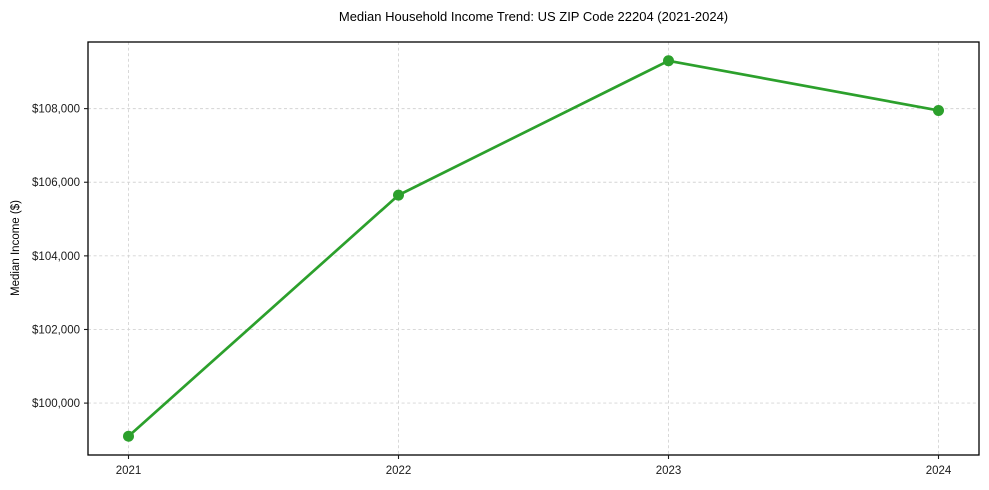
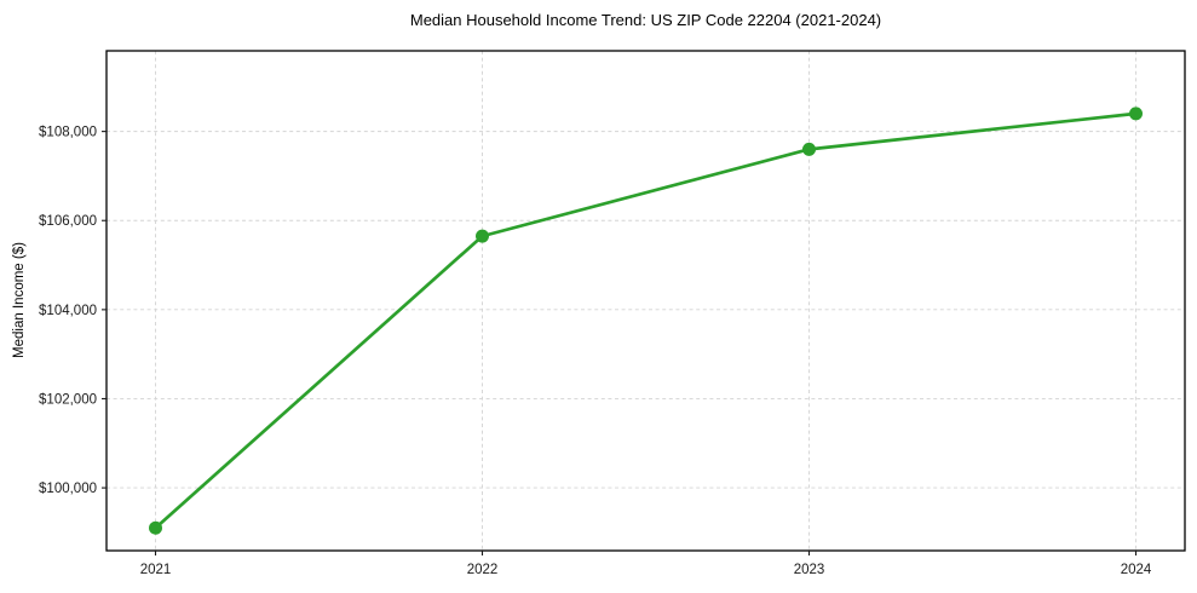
2023: $109300 -> $107600
2024: $108000 -> $108400
